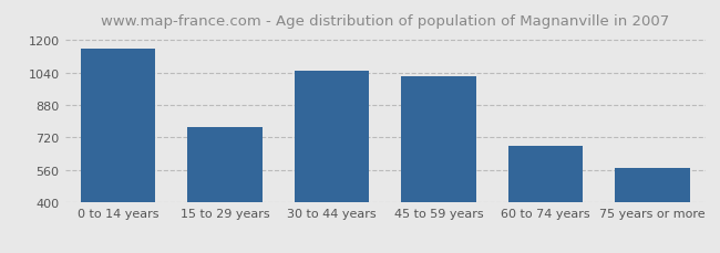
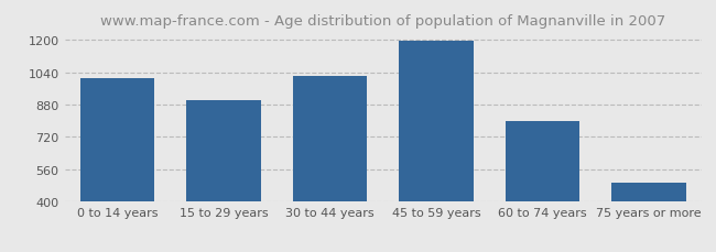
0 to 14 years: 1160 -> 1010
15 to 29 years: 770 -> 900
30 to 44 years: 1050 -> 1020
45 to 59 years: 1020 -> 1200
60 to 74 years: 680 -> 800
75 years or more: 570 -> 490
